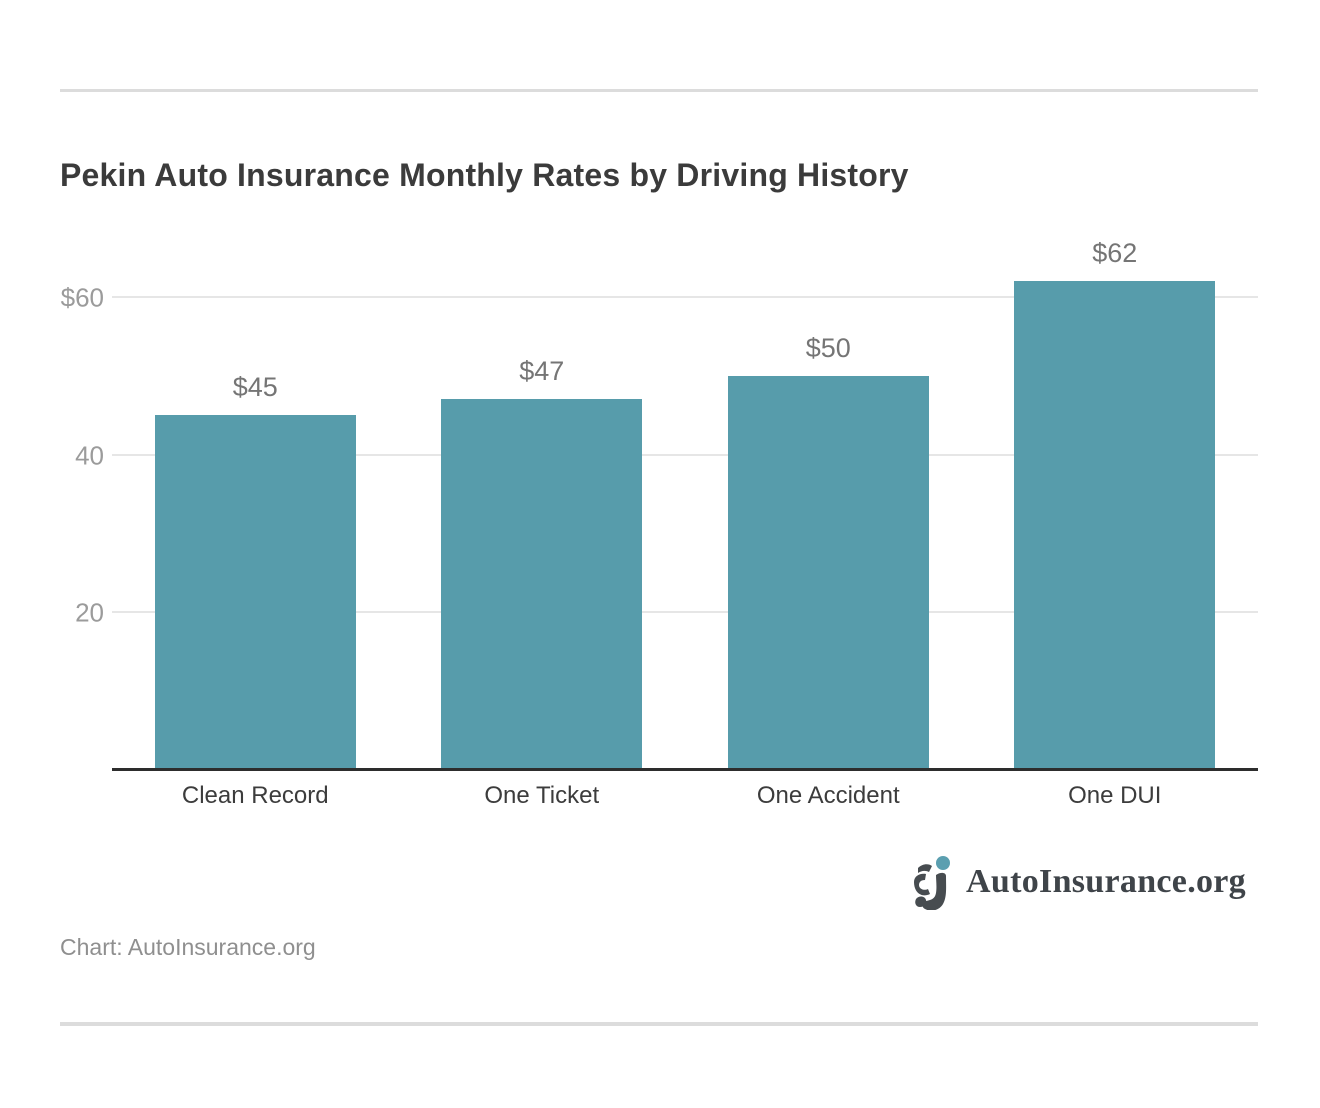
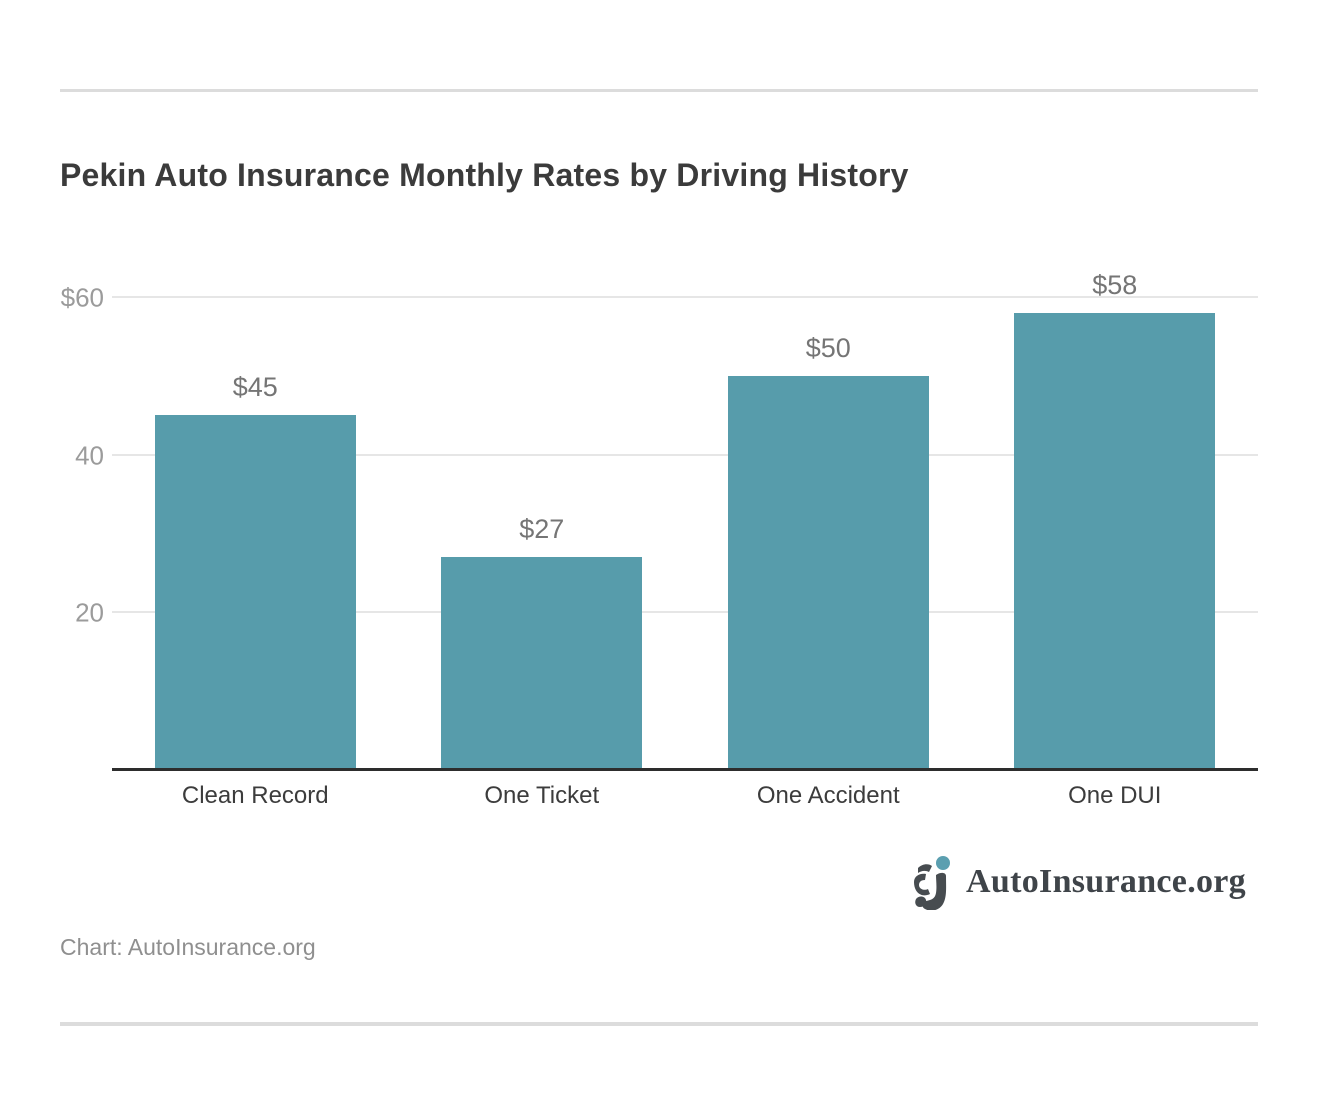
One Ticket: $47 -> $27
One DUI: $62 -> $58
